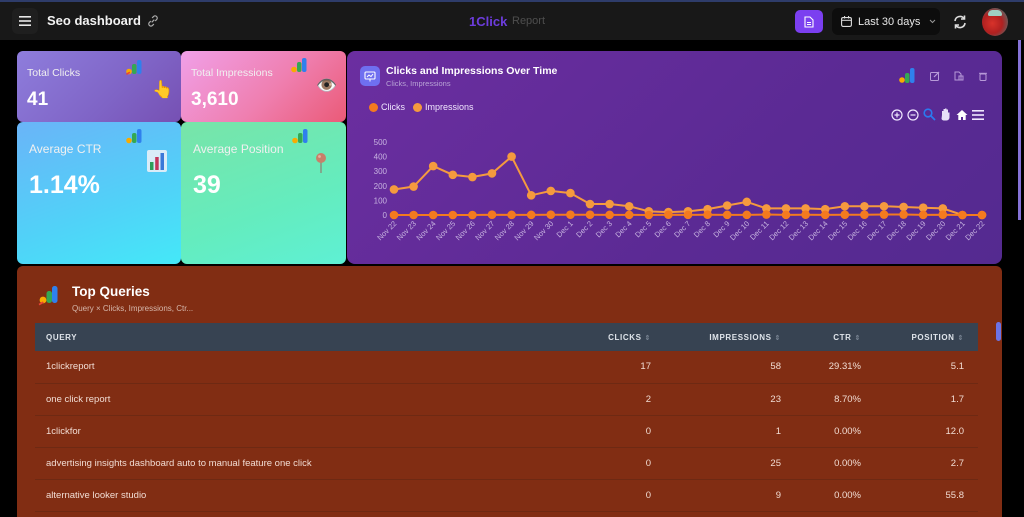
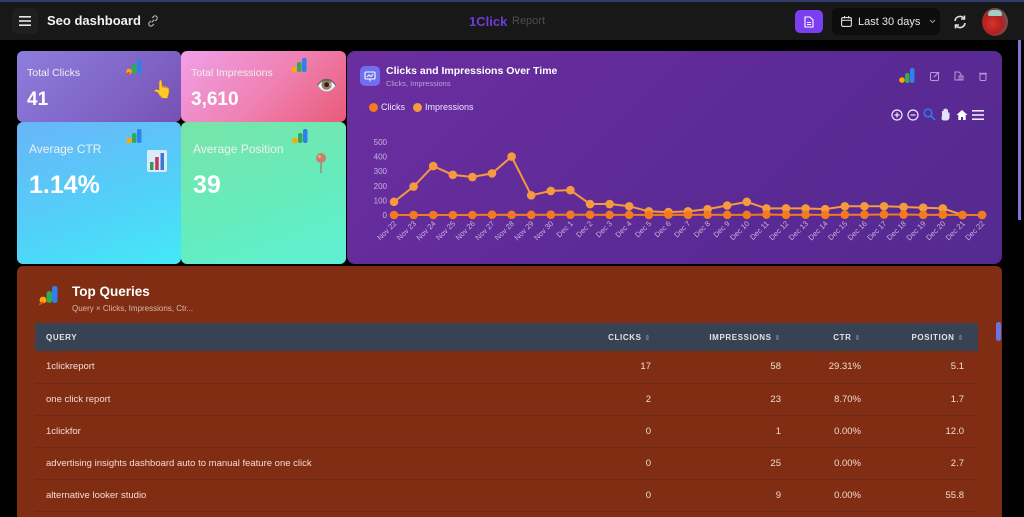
Impressions/Nov 22: 180 -> 90
Impressions/Dec 1: 150 -> 170
